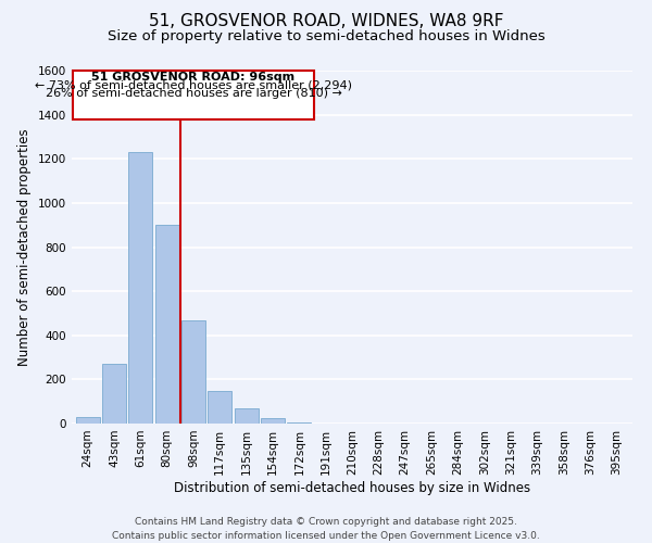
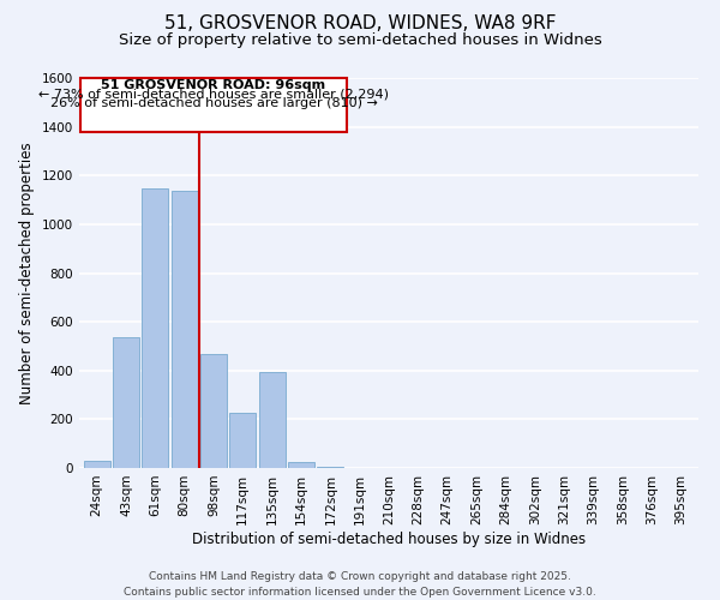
43sqm: 270 -> 535
61sqm: 1230 -> 1145
80sqm: 900 -> 1135
117sqm: 150 -> 225
135sqm: 70 -> 395
